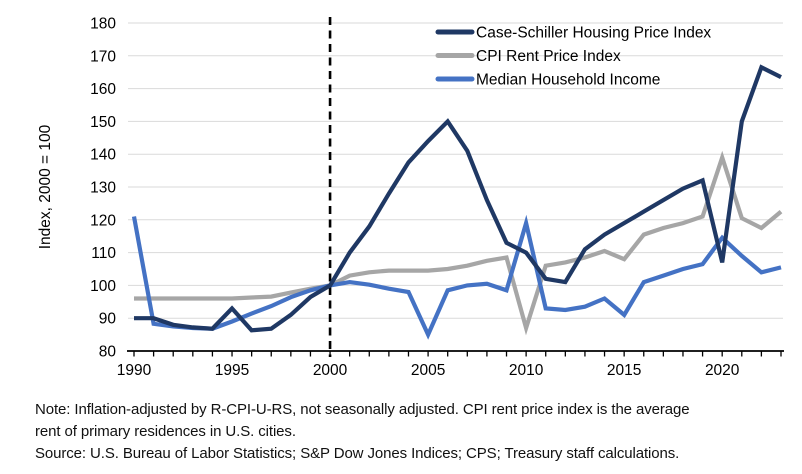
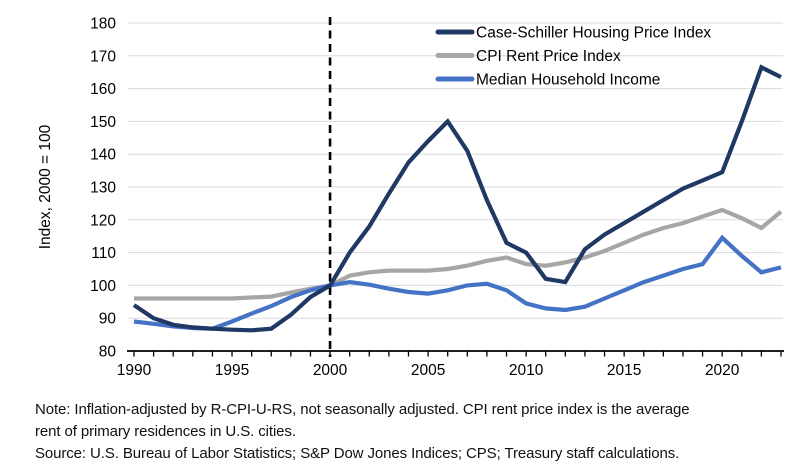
Case-Schiller Housing Price Index/1990: 90 -> 94
Median Household Income/1990: 121 -> 89
Case-Schiller Housing Price Index/1995: 93 -> 86
Median Household Income/2005: 85 -> 98
CPI Rent Price Index/2010: 87 -> 106
Median Household Income/2010: 119 -> 94
CPI Rent Price Index/2015: 108 -> 113
Median Household Income/2015: 91 -> 98
Case-Schiller Housing Price Index/2020: 107 -> 134
CPI Rent Price Index/2020: 139 -> 123
